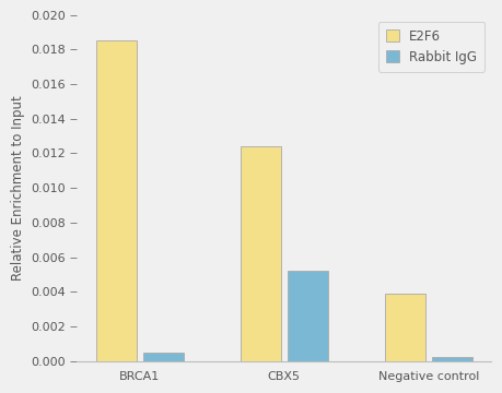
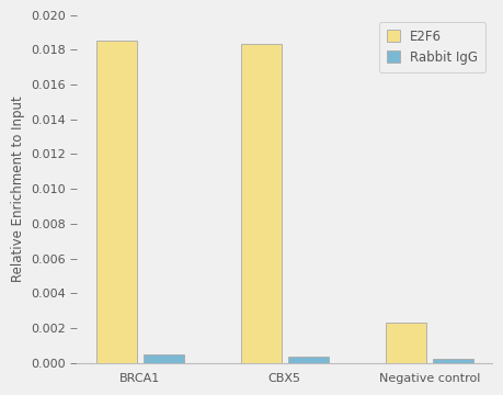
E2F6/CBX5: 0.0124 -> 0.0184
Rabbit IgG/CBX5: 0.0052 -> 0.0003
E2F6/Negative control: 0.0039 -> 0.0023
